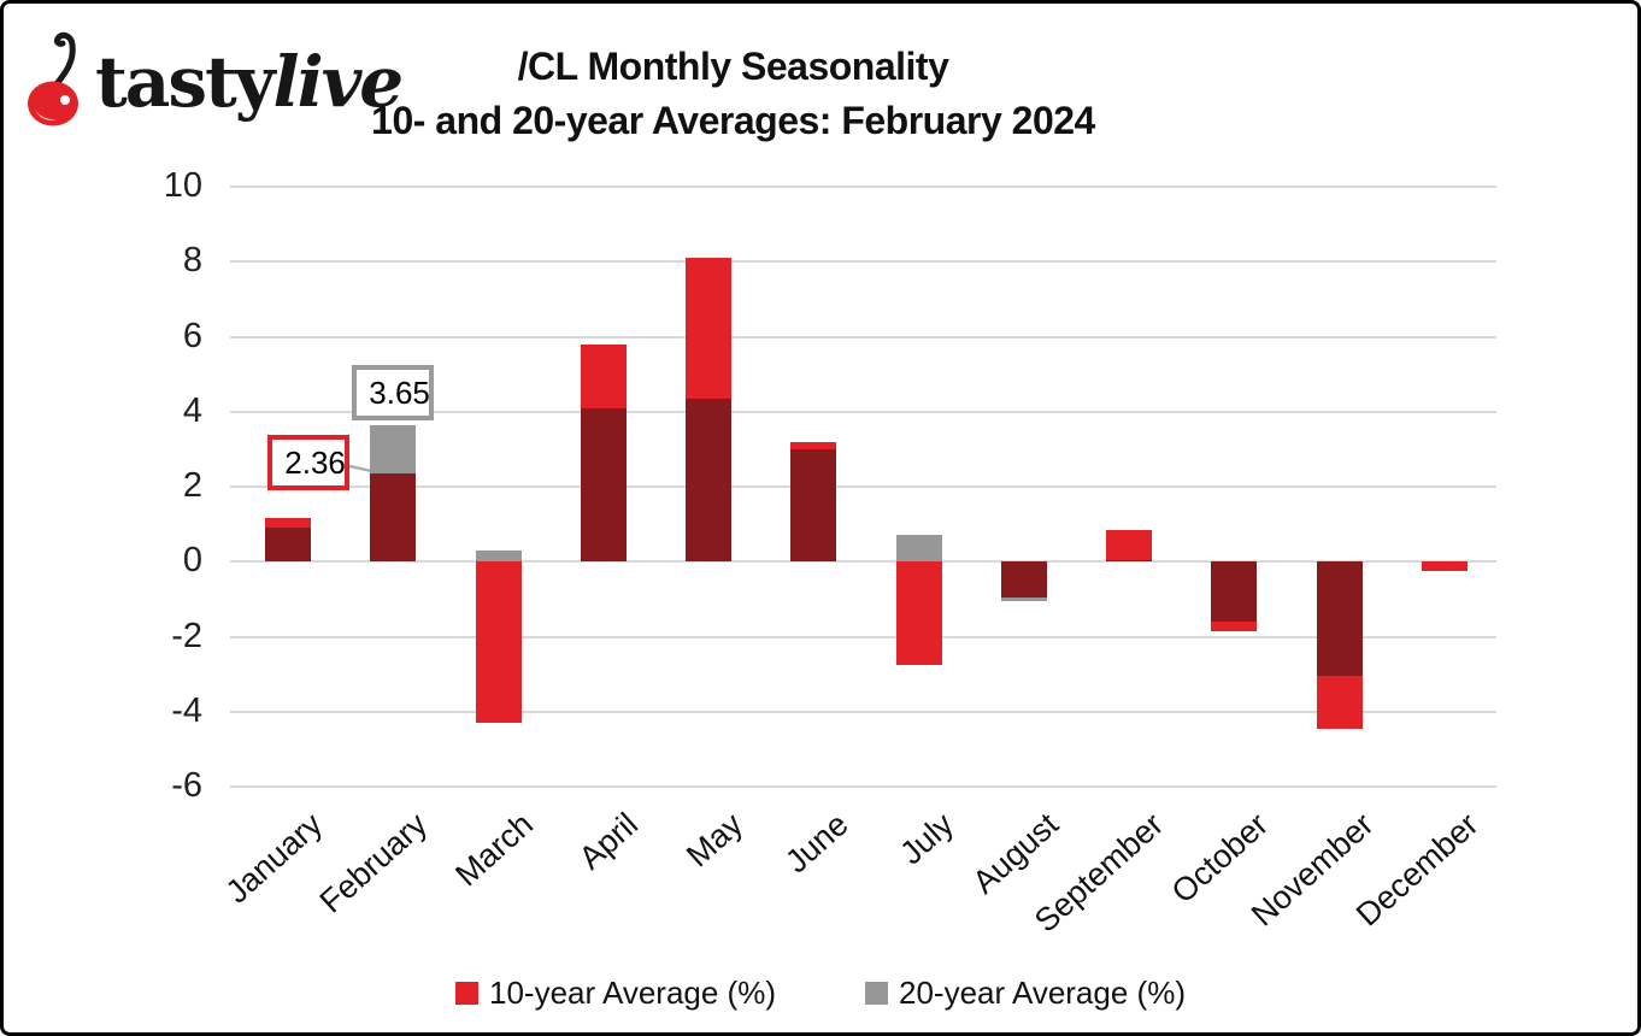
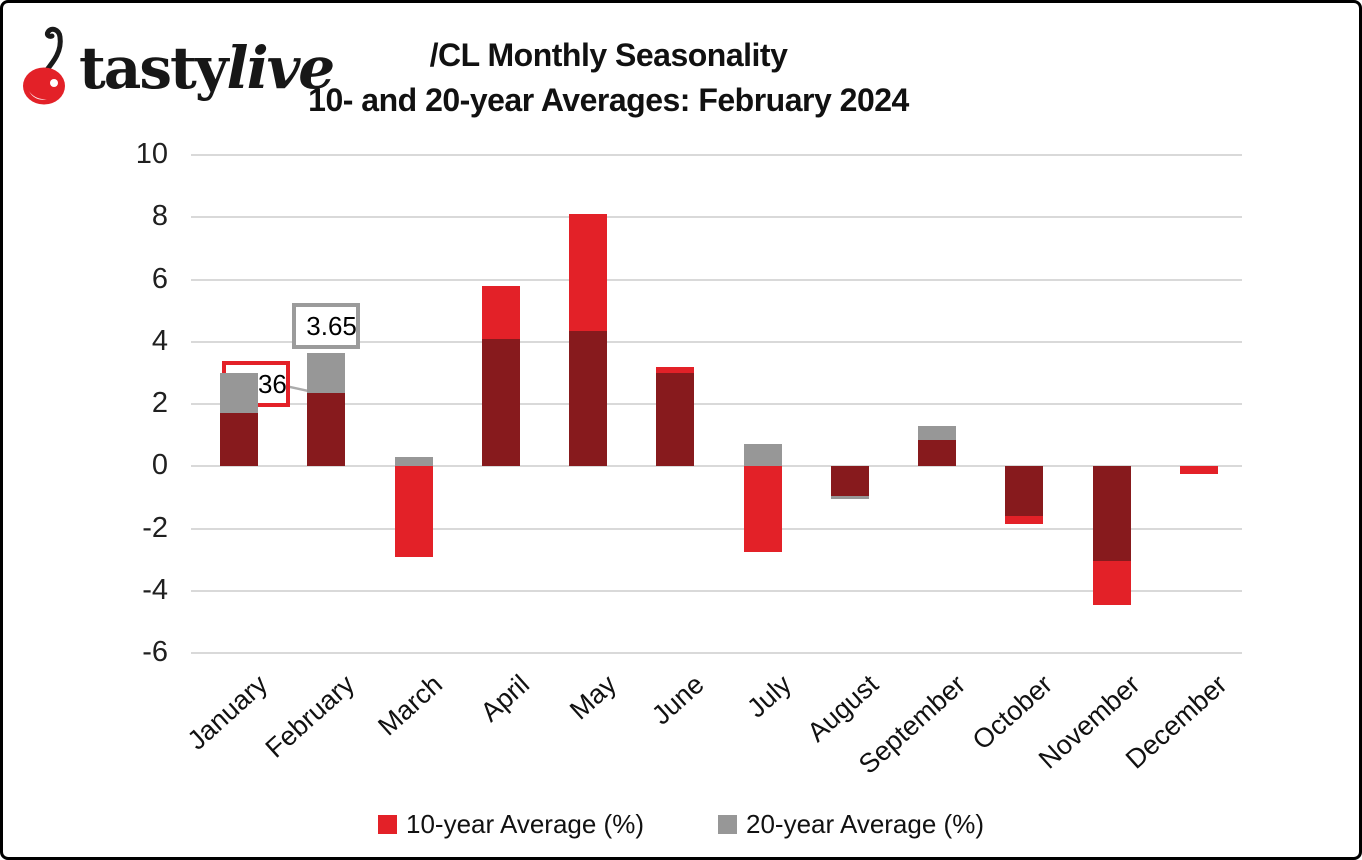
10-year Average (%)/January: 1.1 -> 1.7
20-year Average (%)/January: 0.9 -> 3.0
10-year Average (%)/March: -4.3 -> -2.9
20-year Average (%)/September: 0.1 -> 1.3
